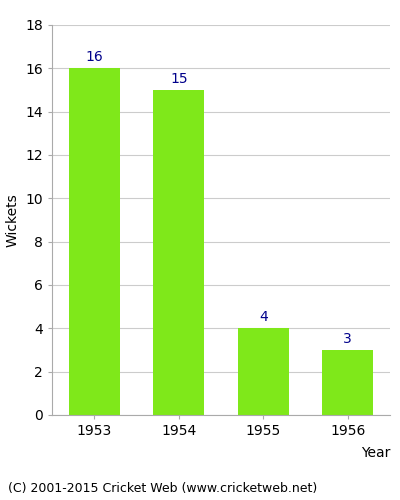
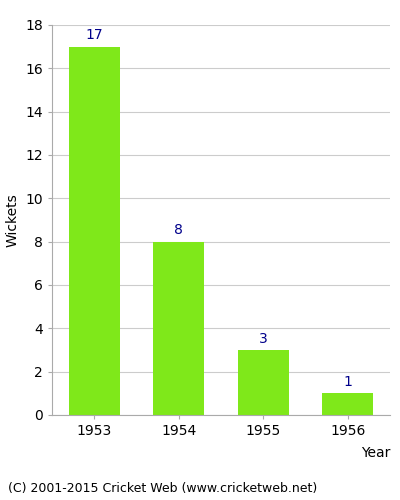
1953: 16 -> 17
1954: 15 -> 8
1955: 4 -> 3
1956: 3 -> 1
